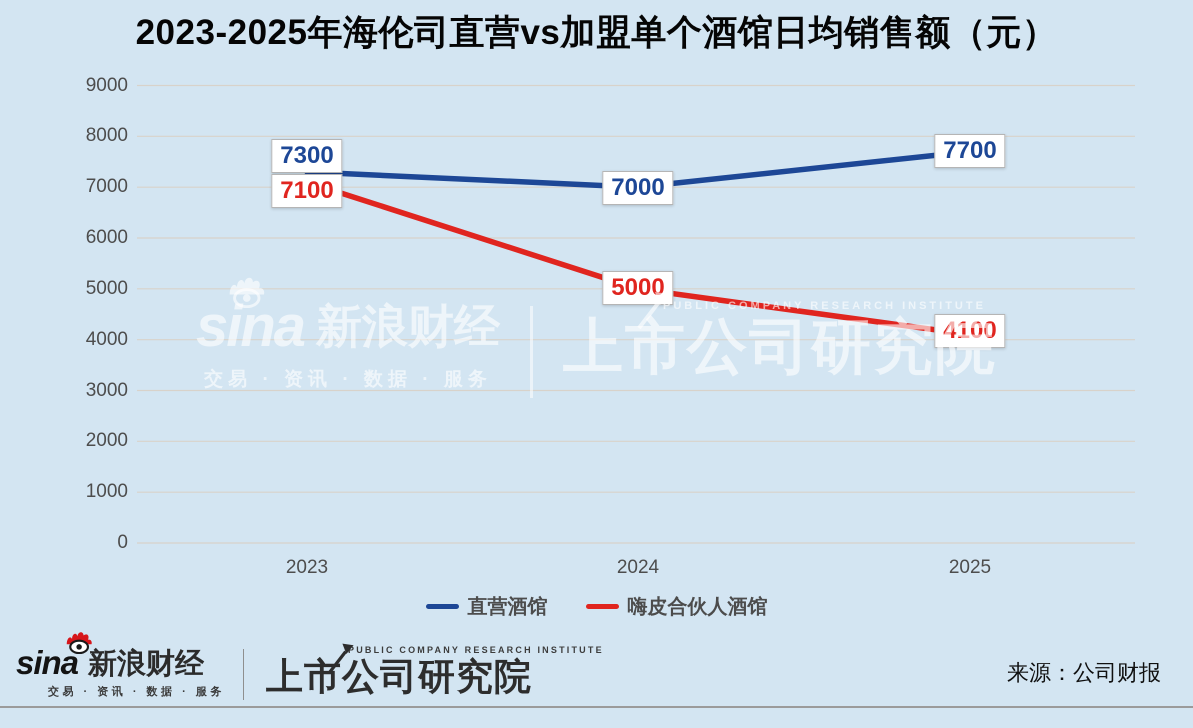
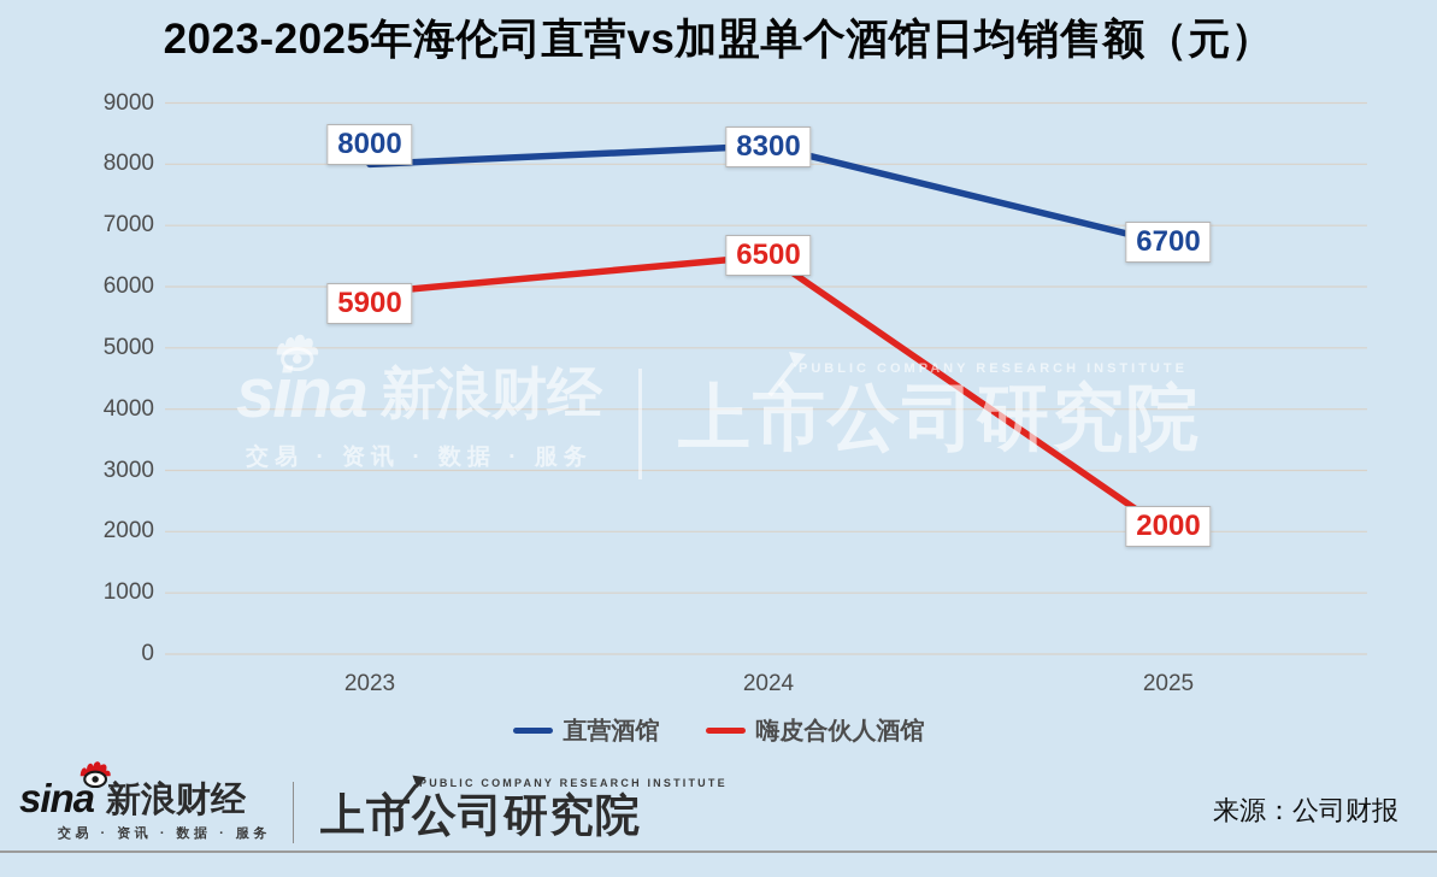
直营酒馆/2023: 7300 -> 8000
嗨皮合伙人酒馆/2023: 7100 -> 5900
直营酒馆/2024: 7000 -> 8300
嗨皮合伙人酒馆/2024: 5000 -> 6500
直营酒馆/2025: 7700 -> 6700
嗨皮合伙人酒馆/2025: 4100 -> 2000
